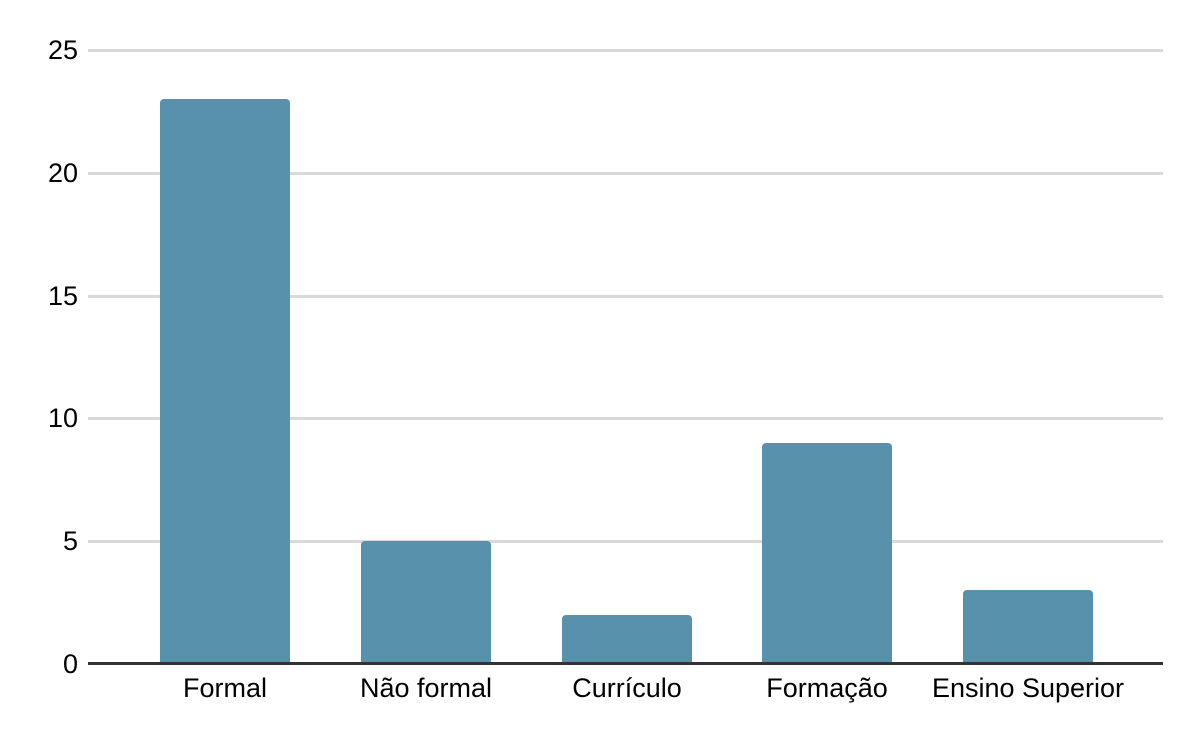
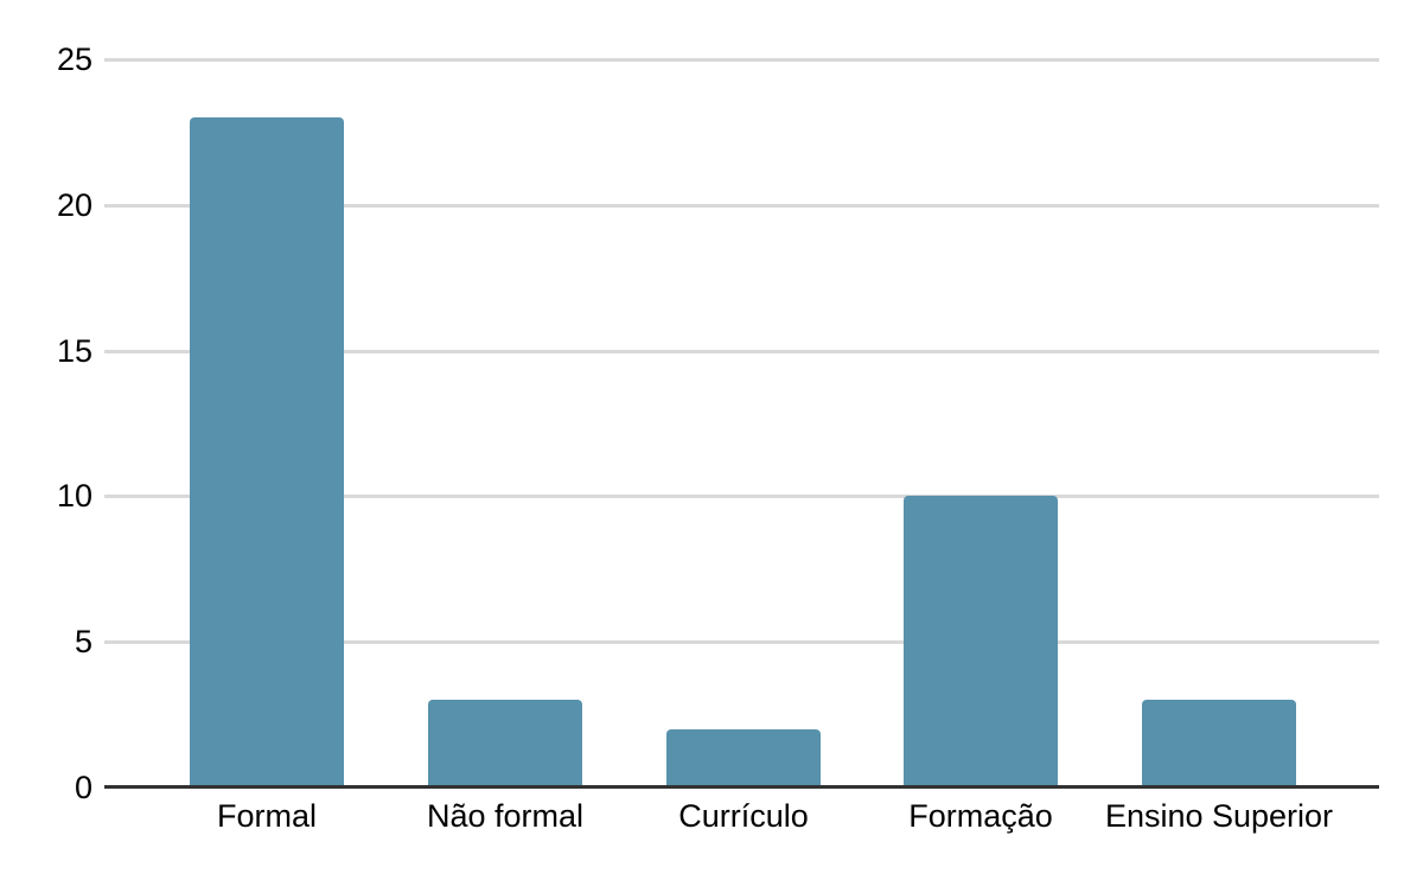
Não formal: 5 -> 3
Formação: 9 -> 10
